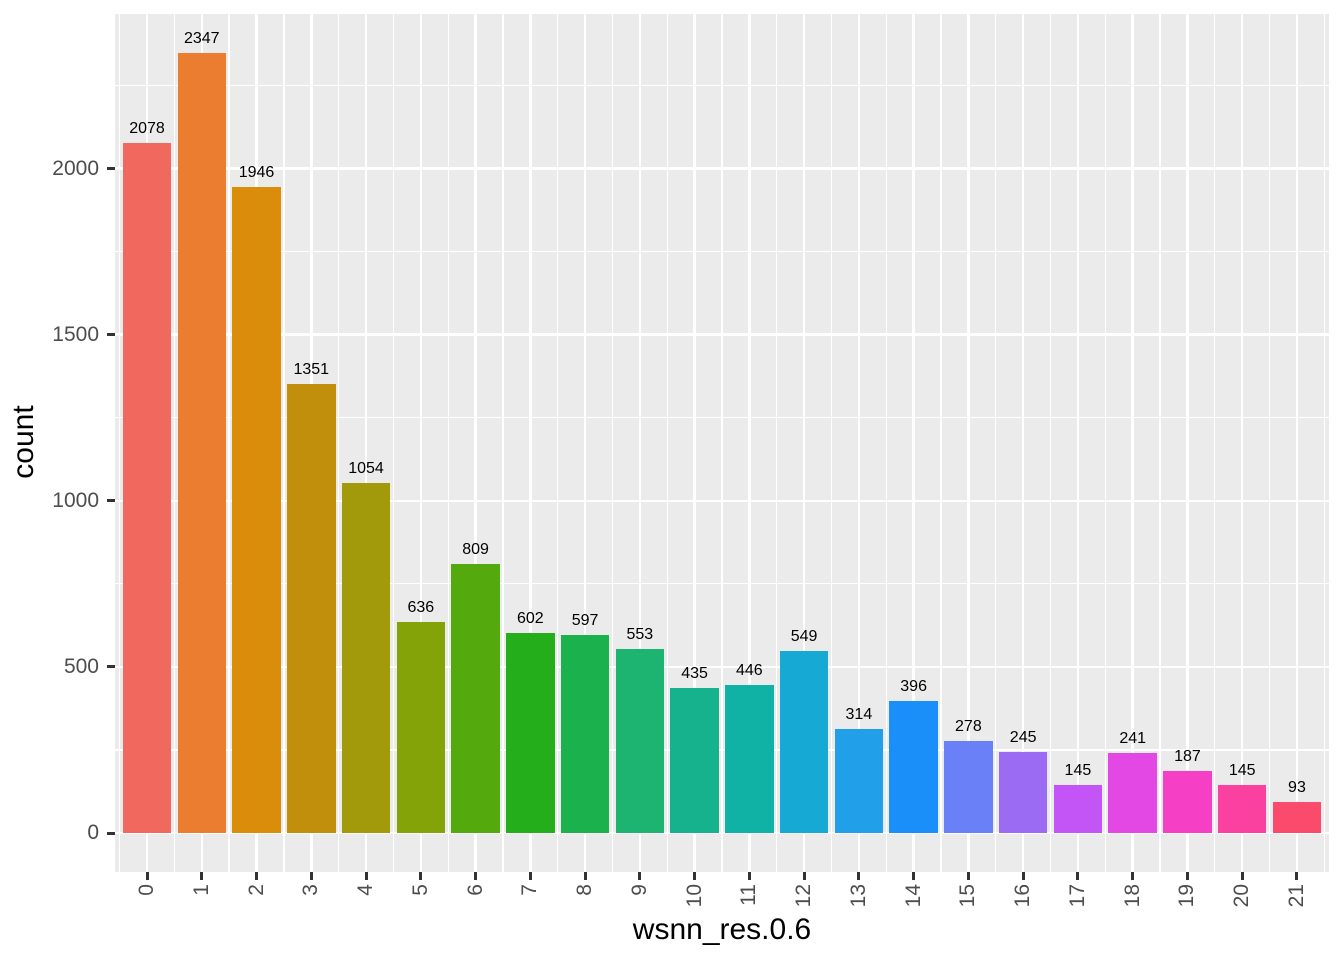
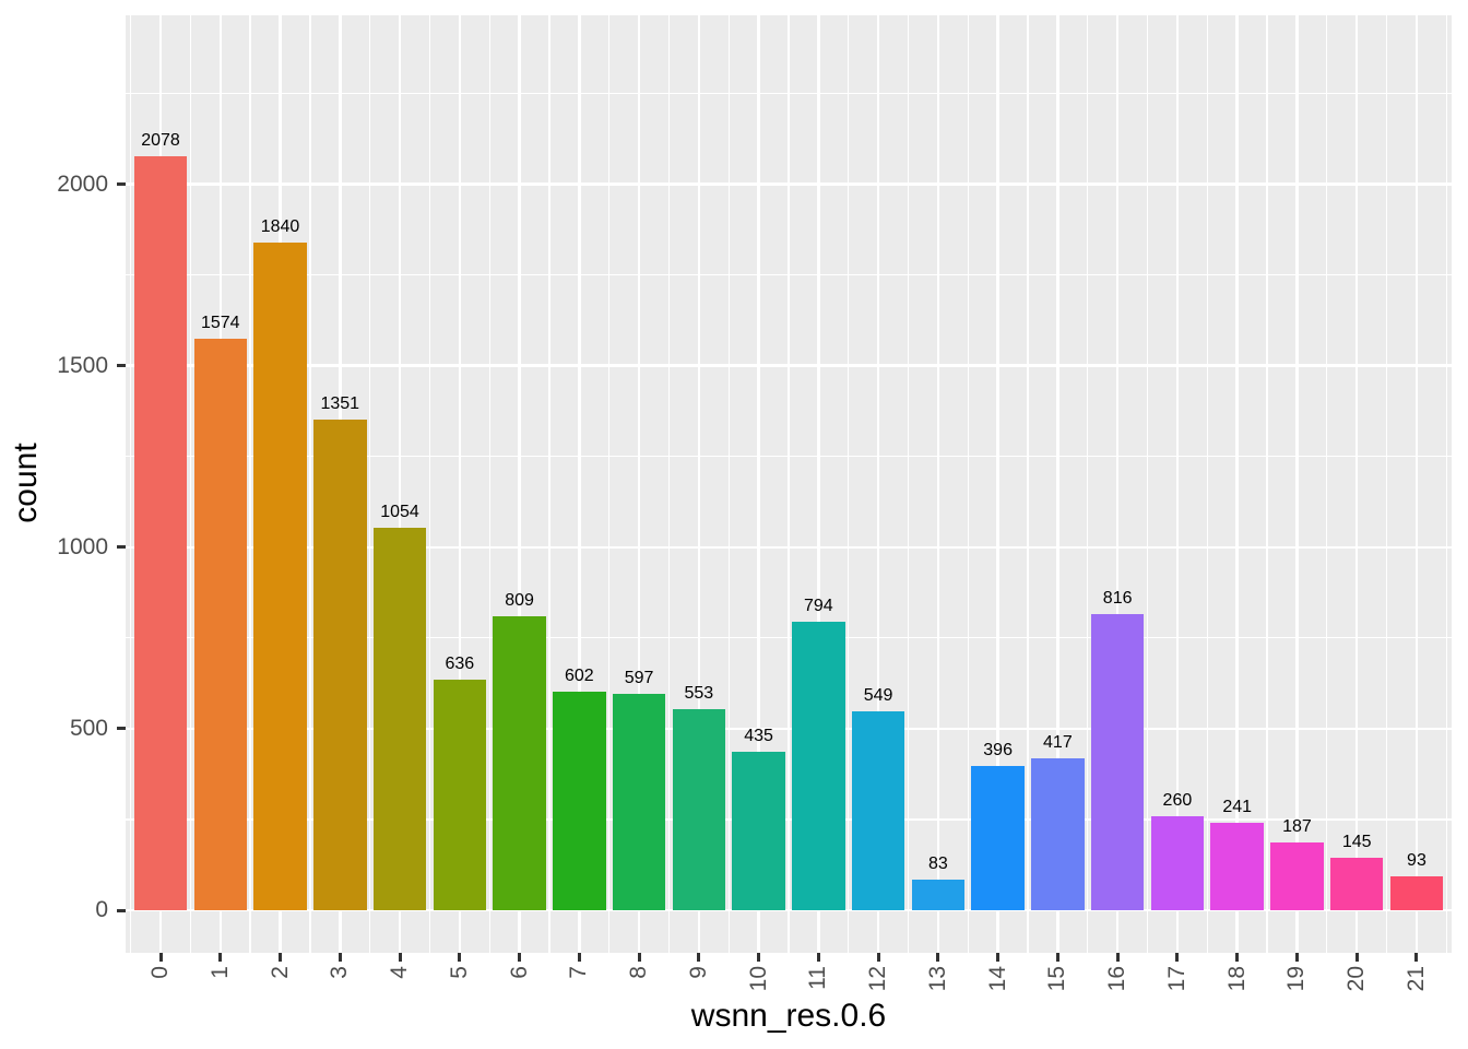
1: 2347 -> 1574
2: 1946 -> 1840
11: 446 -> 794
13: 314 -> 83
15: 278 -> 417
16: 245 -> 816
17: 145 -> 260
